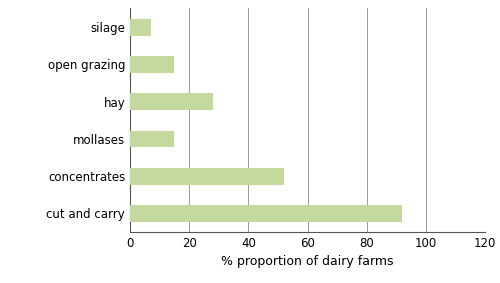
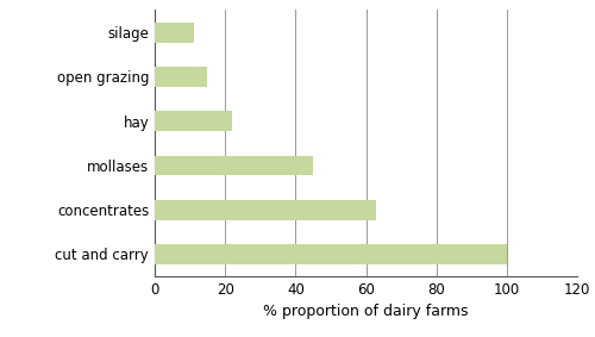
silage: 7 -> 11
hay: 28 -> 22
mollases: 15 -> 45
concentrates: 52 -> 63
cut and carry: 92 -> 100
